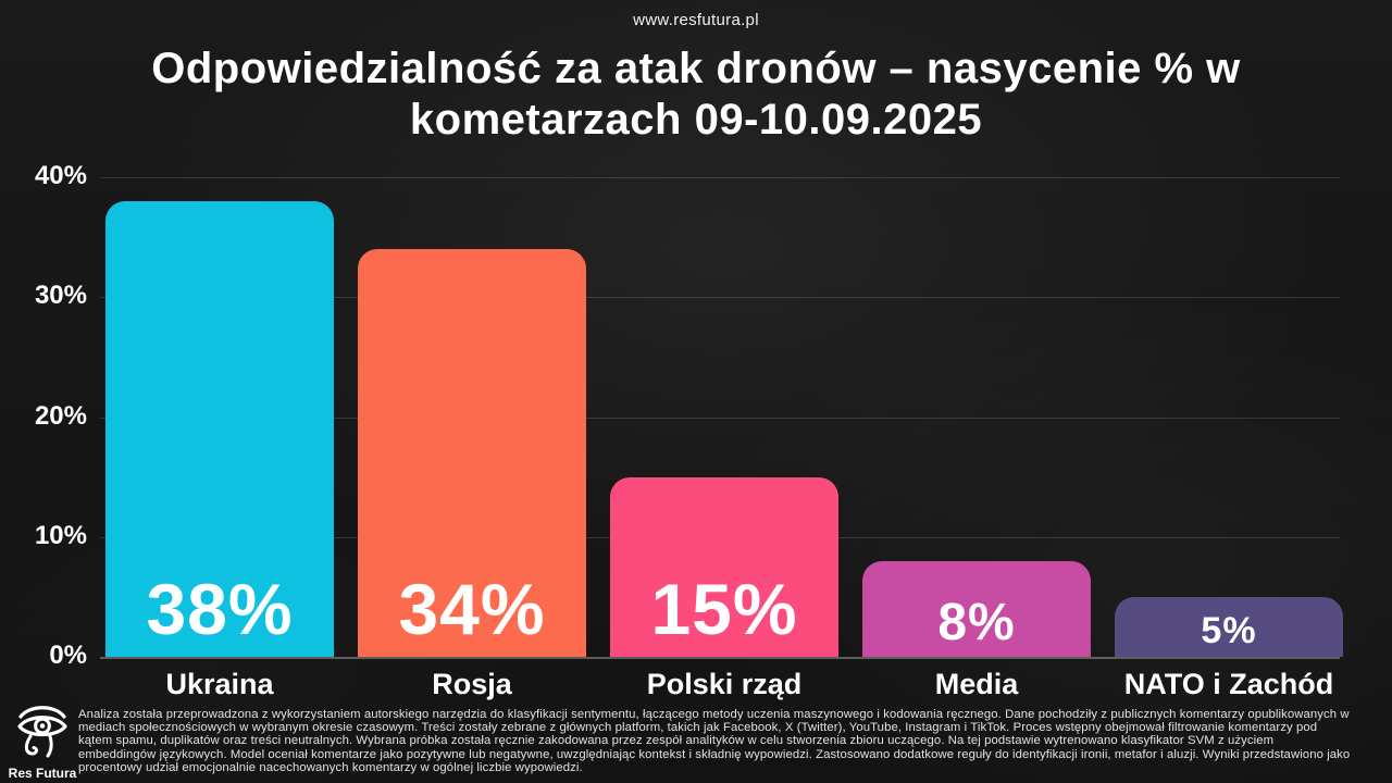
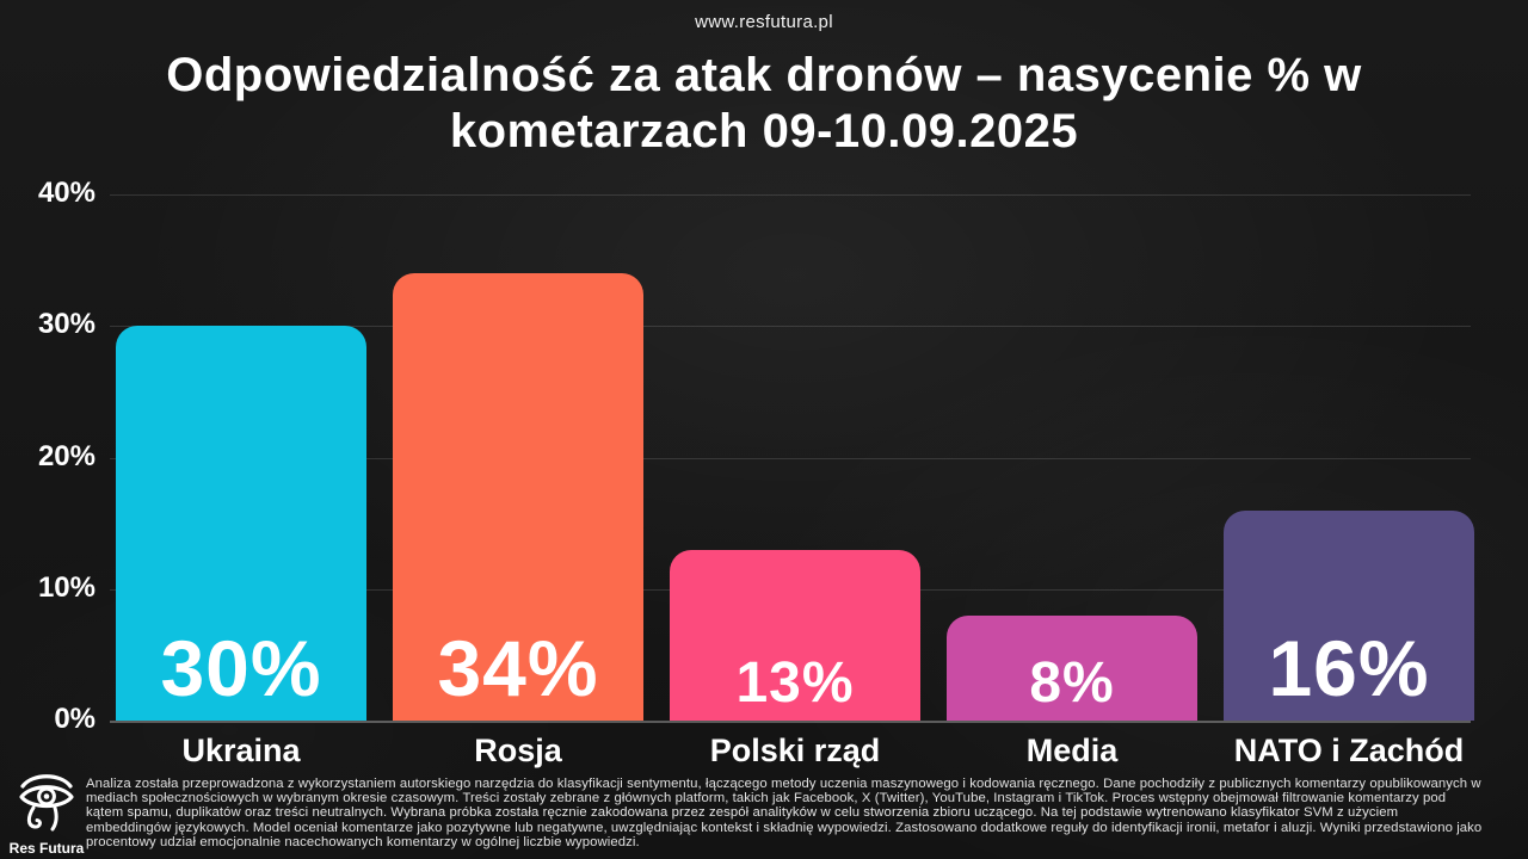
Ukraina: 38% -> 30%
Polski rząd: 15% -> 13%
NATO i Zachód: 5% -> 16%
